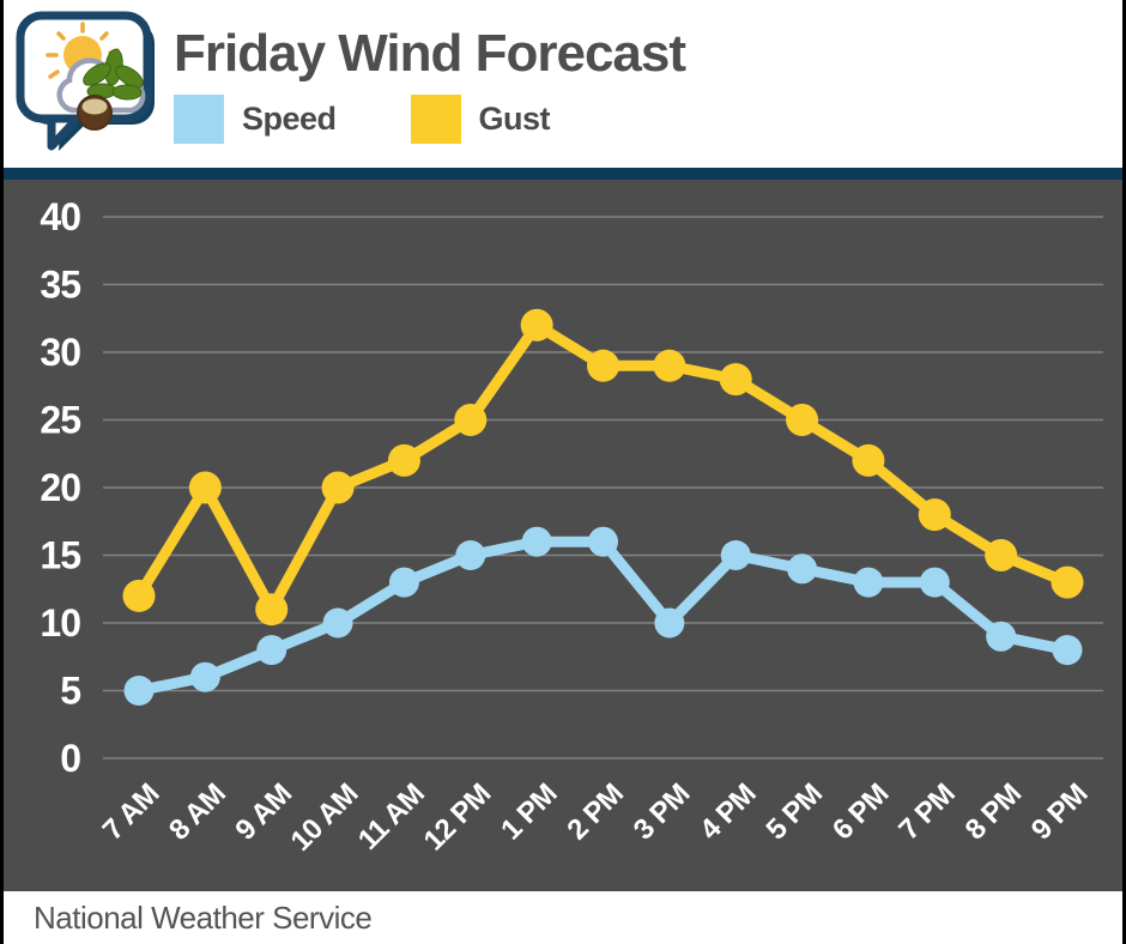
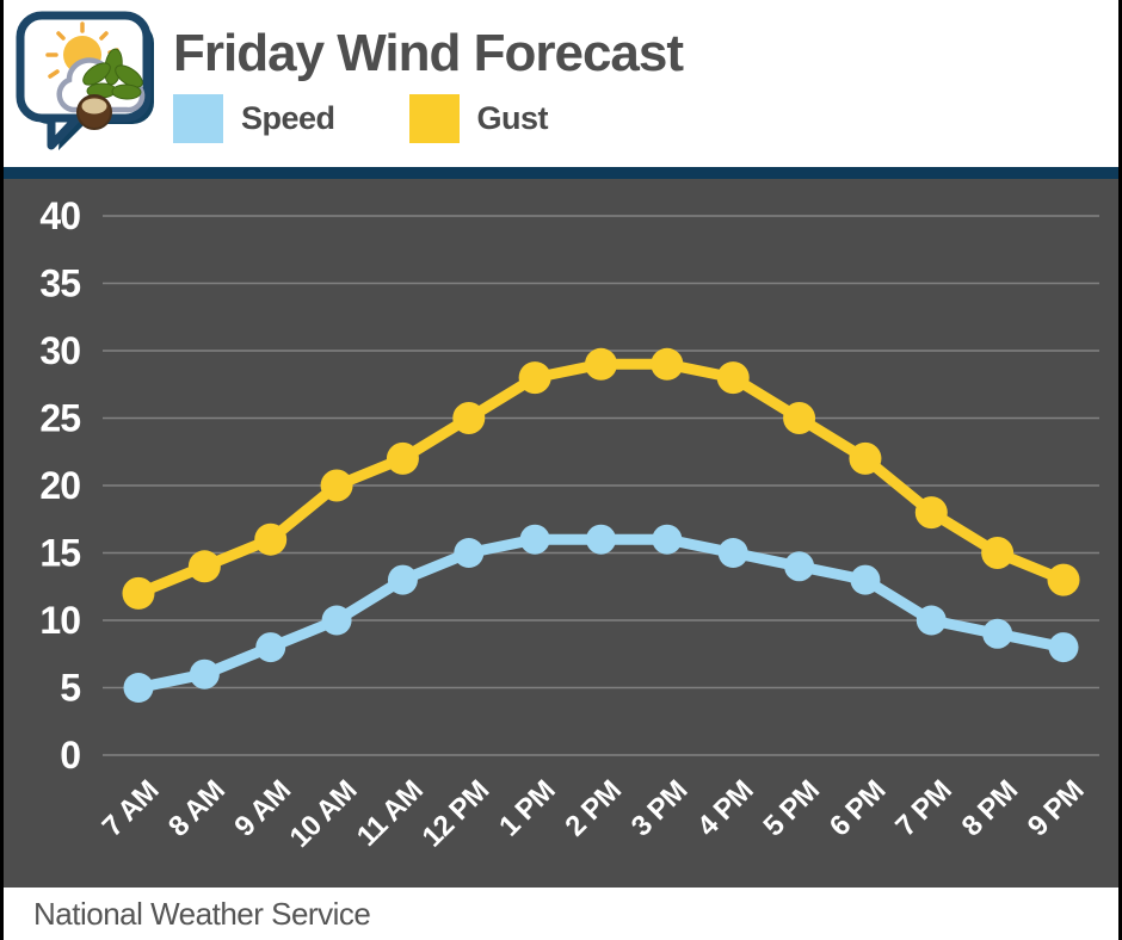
Gust/8 AM: 20 -> 14
Gust/9 AM: 11 -> 16
Gust/1 PM: 32 -> 28
Speed/3 PM: 10 -> 16
Speed/7 PM: 13 -> 10
